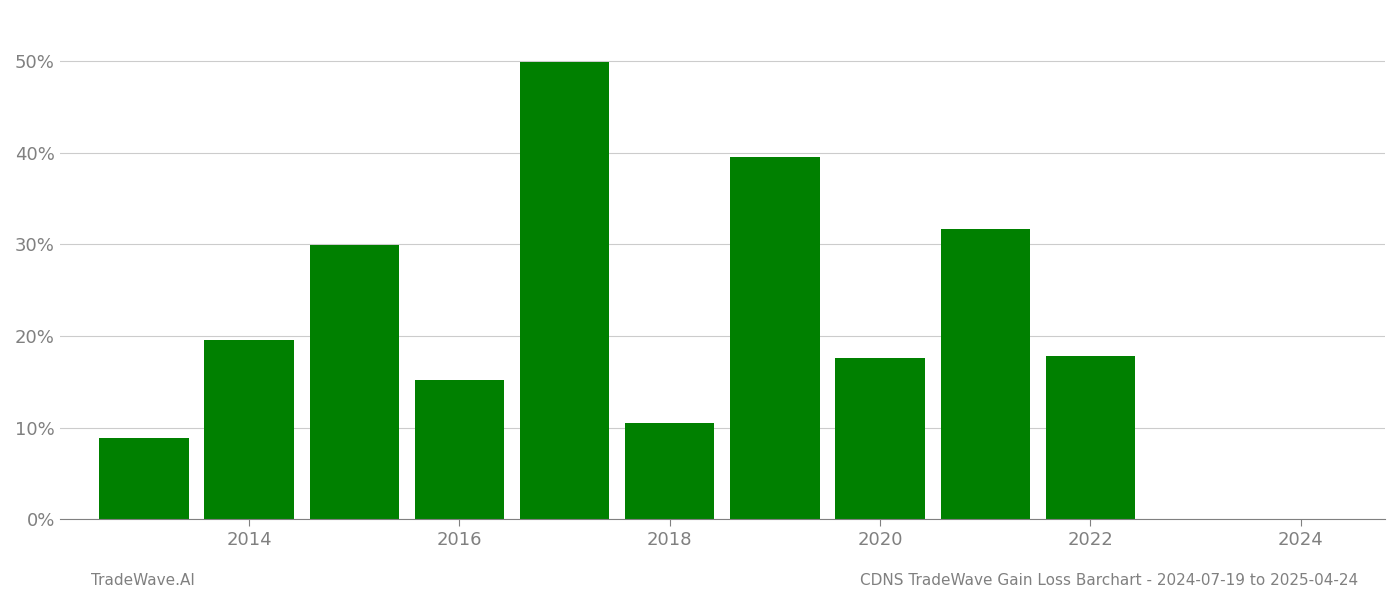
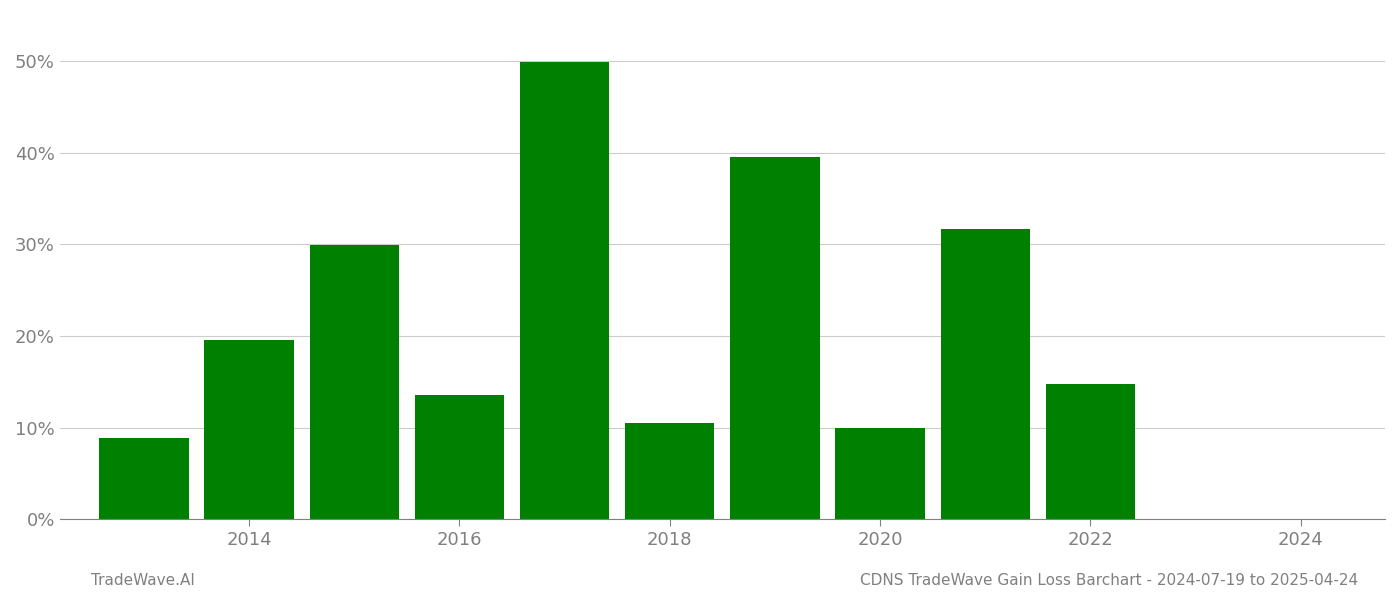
2016: 15.2% -> 13.5%
2020: 17.6% -> 9.9%
2022: 17.8% -> 14.8%
